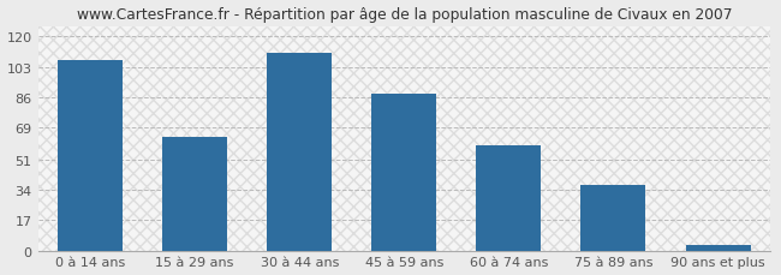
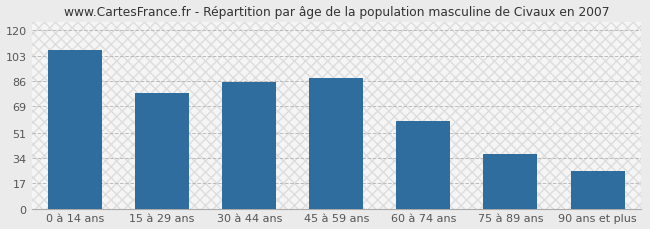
15 à 29 ans: 64 -> 78
30 à 44 ans: 111 -> 85
90 ans et plus: 3 -> 25
